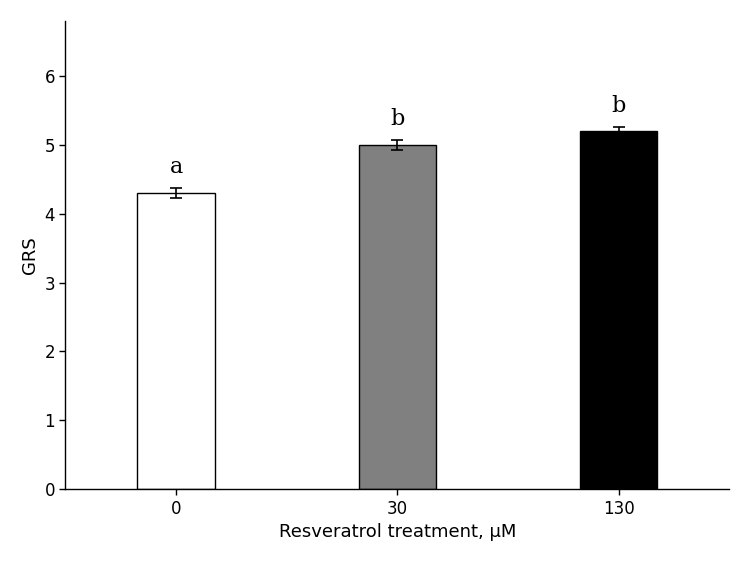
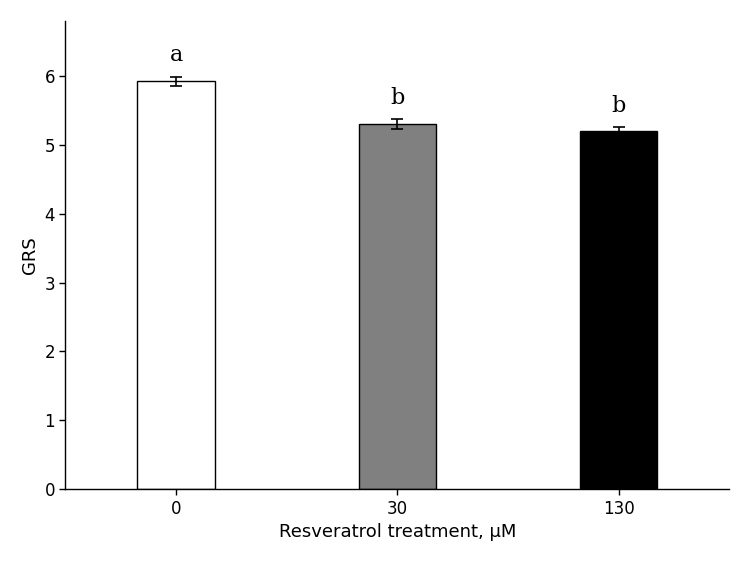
0: 4.30 -> 5.92
30: 5.00 -> 5.30
